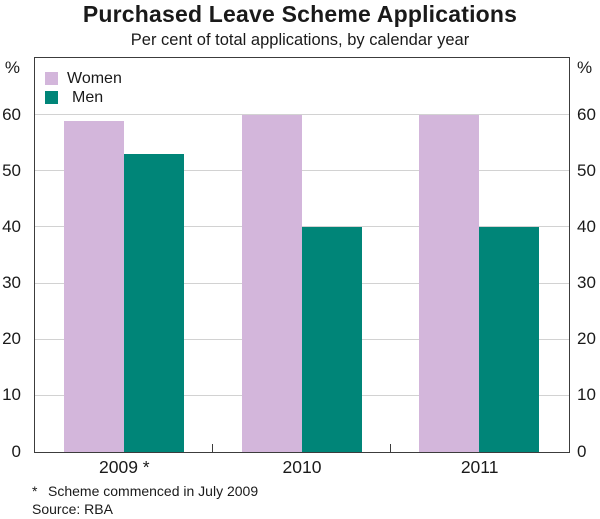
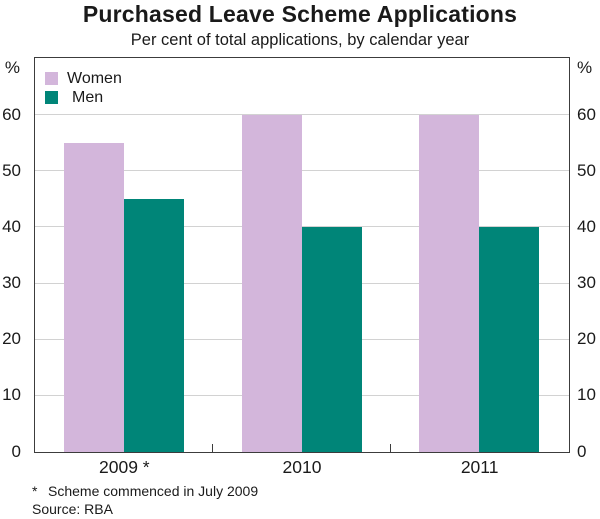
Women/2009 *: 59 -> 55
Men/2009 *: 53 -> 45
